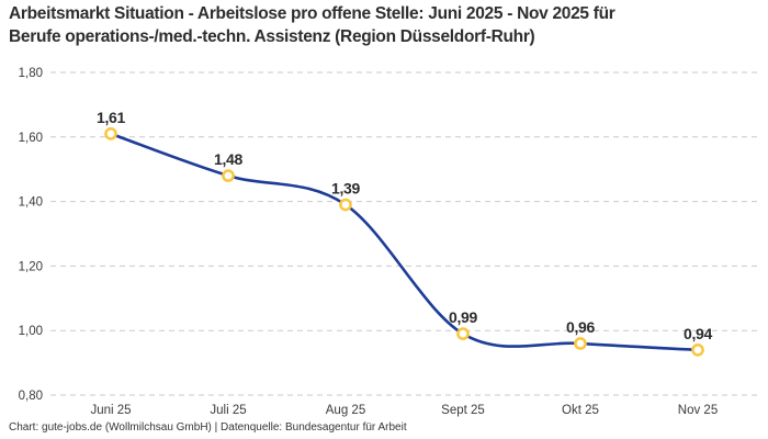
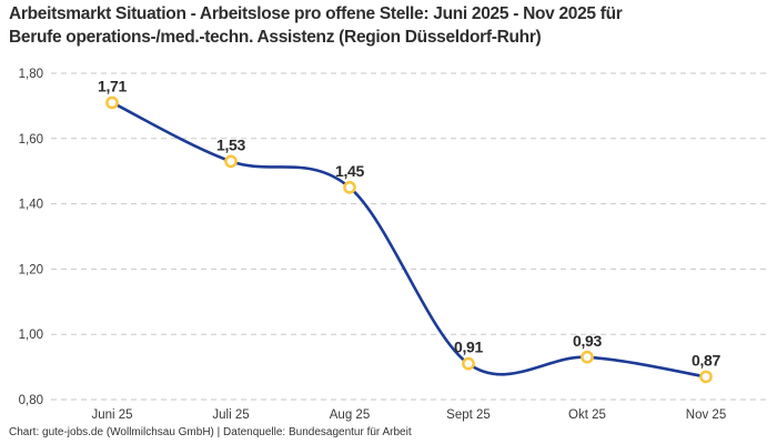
Juni 25: 1,61 -> 1,71
Juli 25: 1,48 -> 1,53
Aug 25: 1,39 -> 1,45
Sept 25: 0,99 -> 0,91
Okt 25: 0,96 -> 0,93
Nov 25: 0,94 -> 0,87
